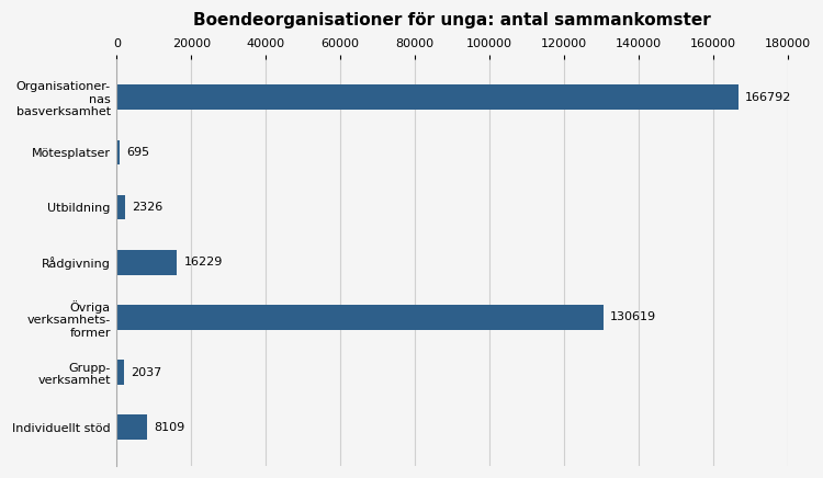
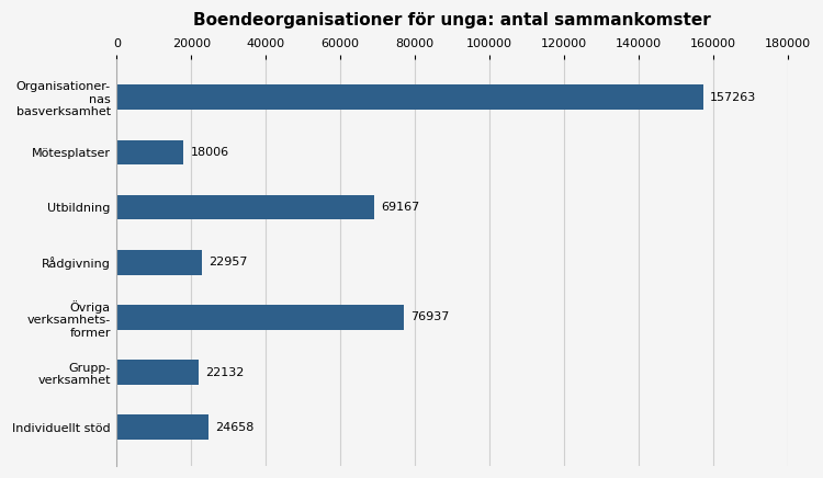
Organisationer- nas basverksamhet: 166792 -> 157263
Mötesplatser: 695 -> 18006
Utbildning: 2326 -> 69167
Rådgivning: 16229 -> 22957
Övriga verksamhets- former: 130619 -> 76937
Grupp- verksamhet: 2037 -> 22132
Individuellt stöd: 8109 -> 24658
